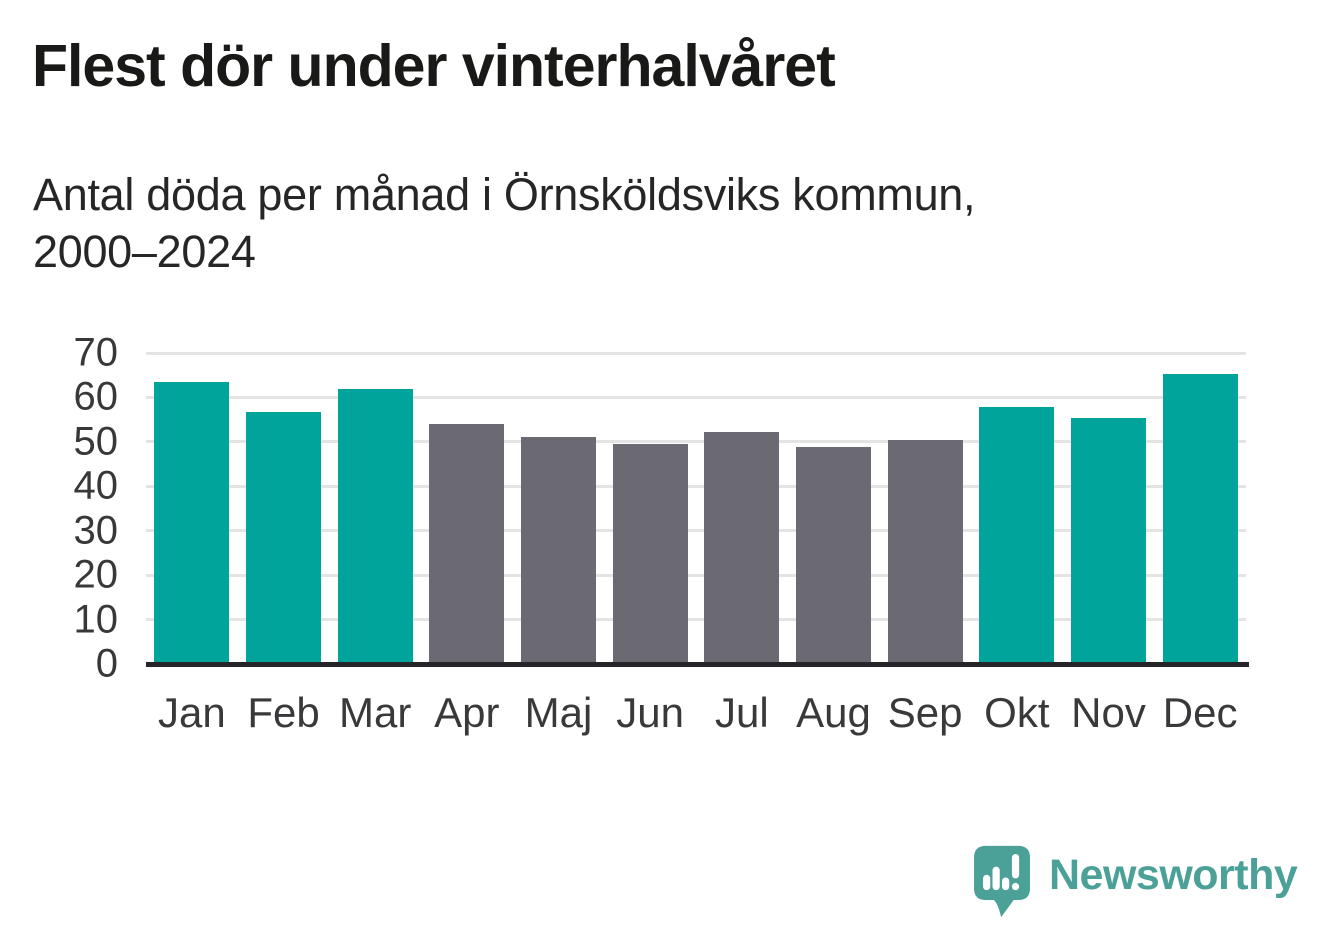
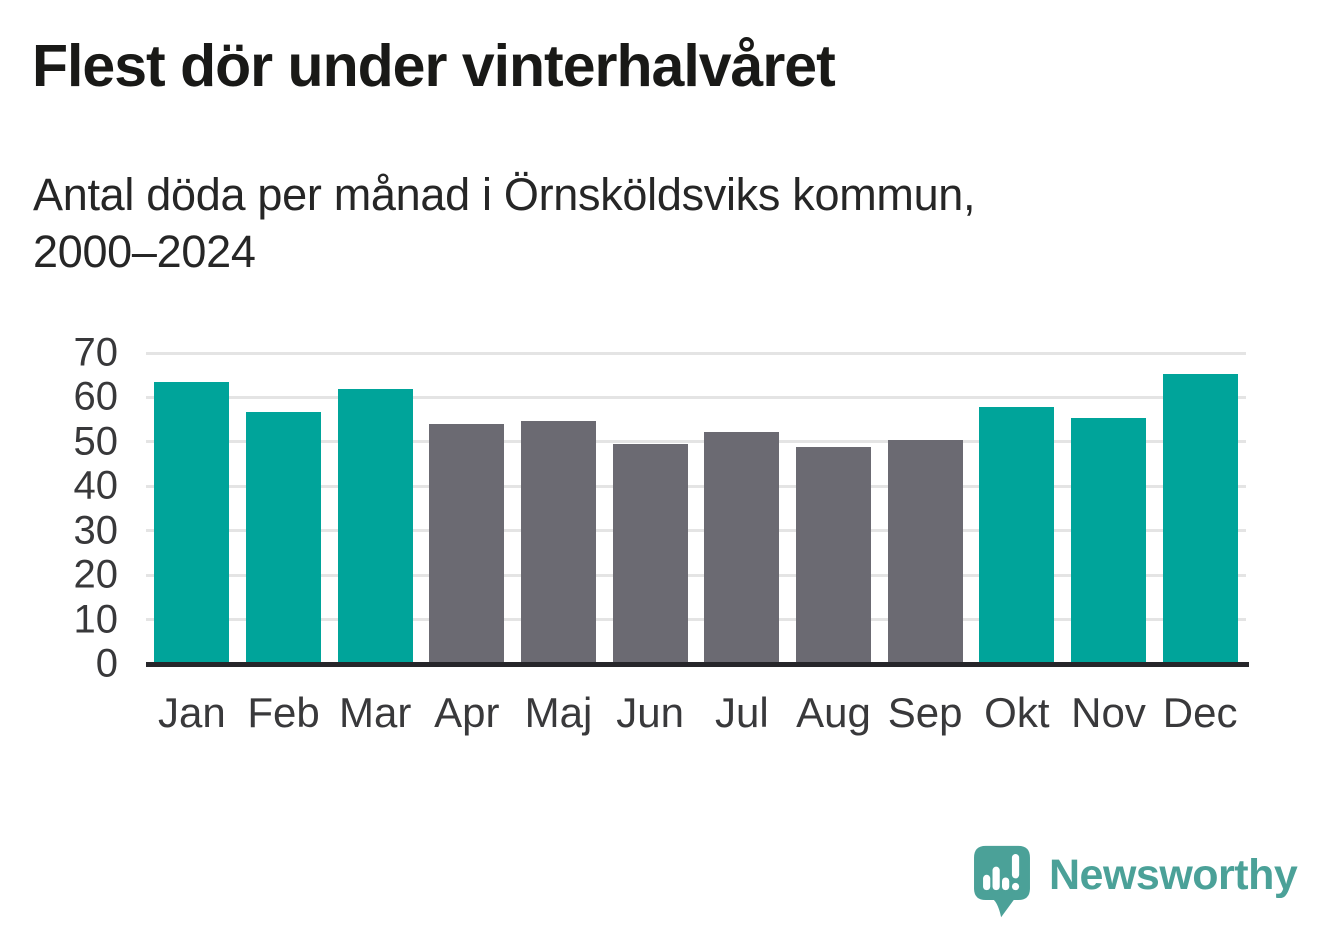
Maj: 51 -> 55
